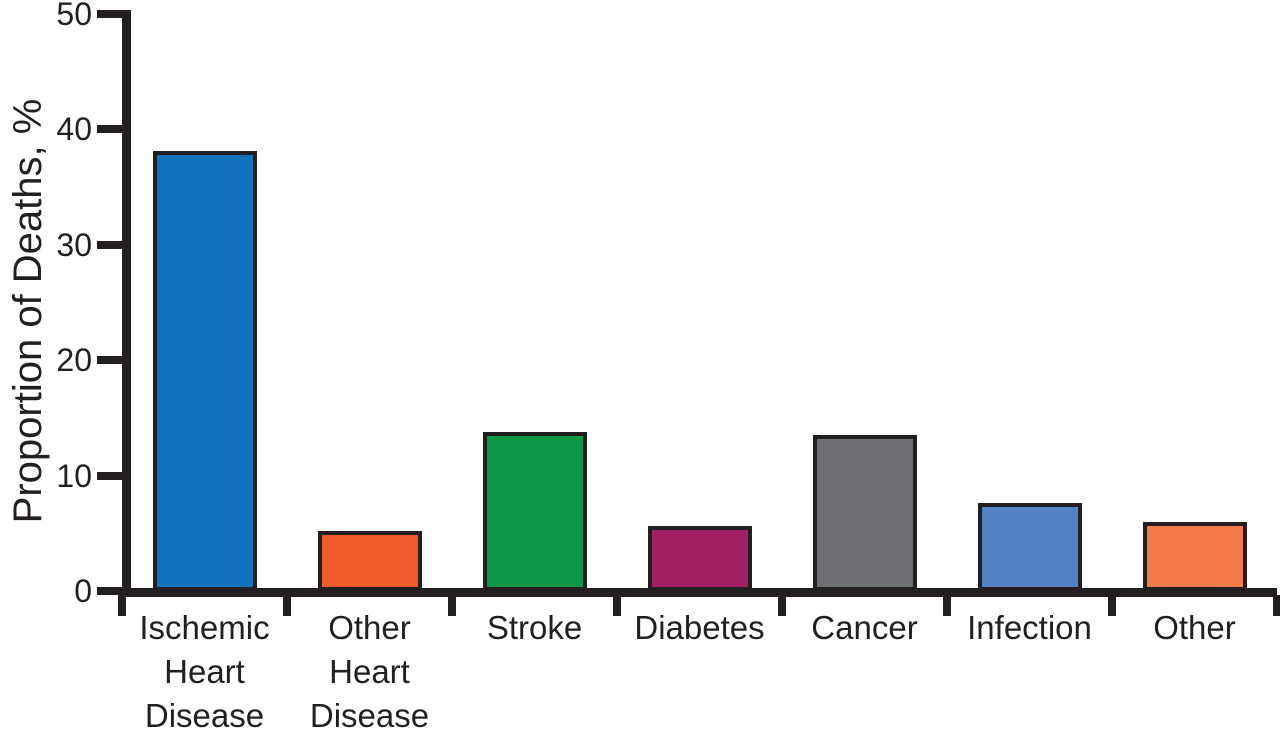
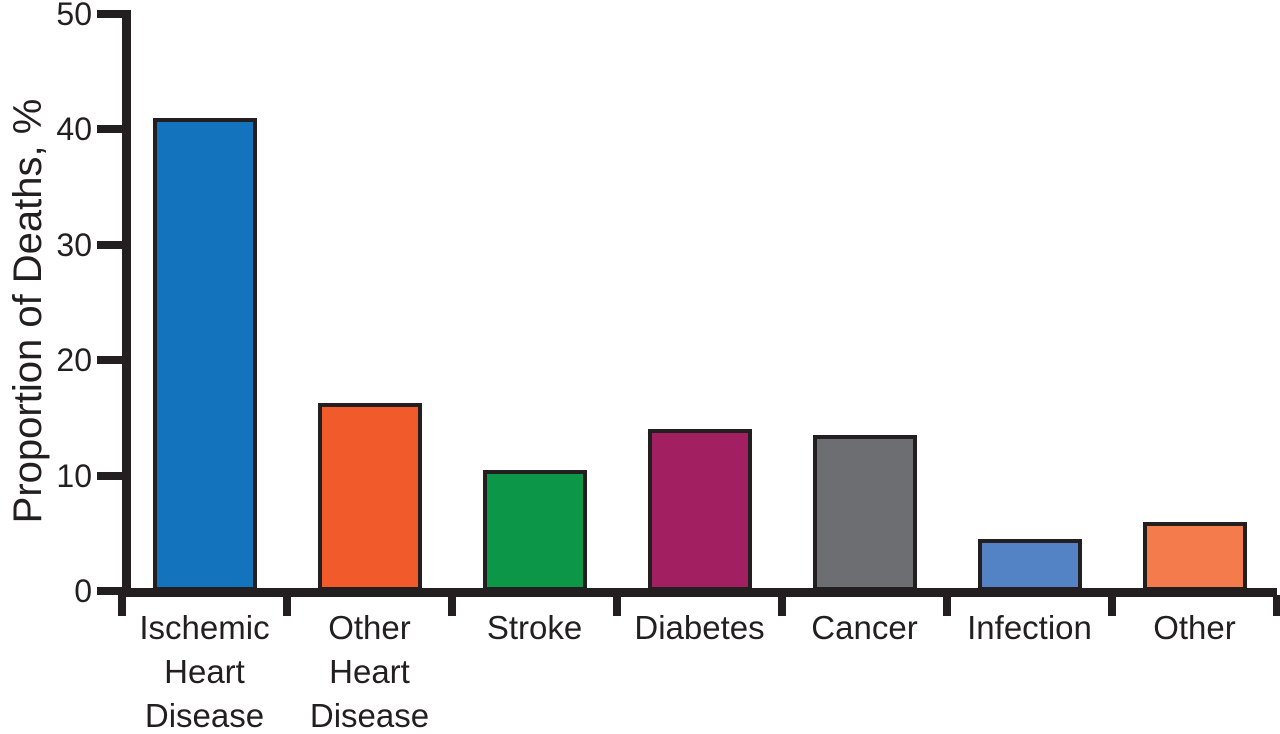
Ischemic Heart Disease: 38.1 -> 41.0
Other Heart Disease: 5.2 -> 16.3
Stroke: 13.8 -> 10.5
Diabetes: 5.6 -> 14.0
Infection: 7.6 -> 4.5
